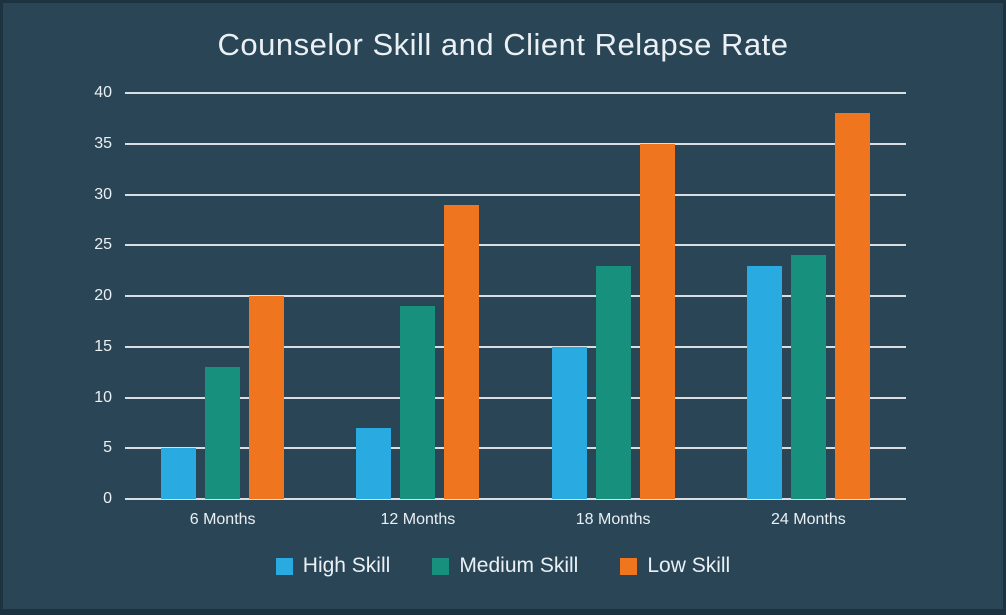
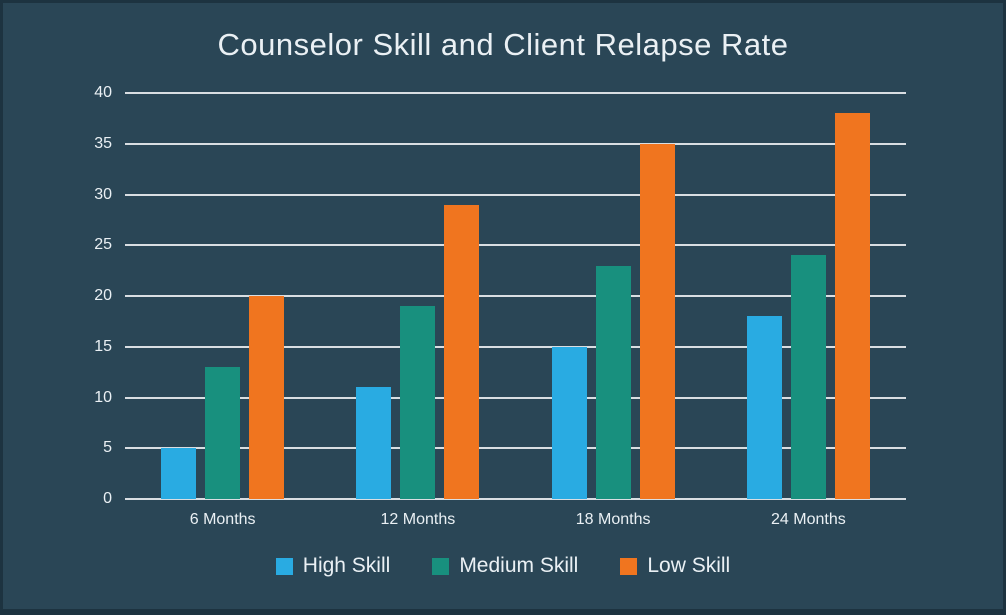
High Skill/12 Months: 7 -> 11
High Skill/24 Months: 23 -> 18
